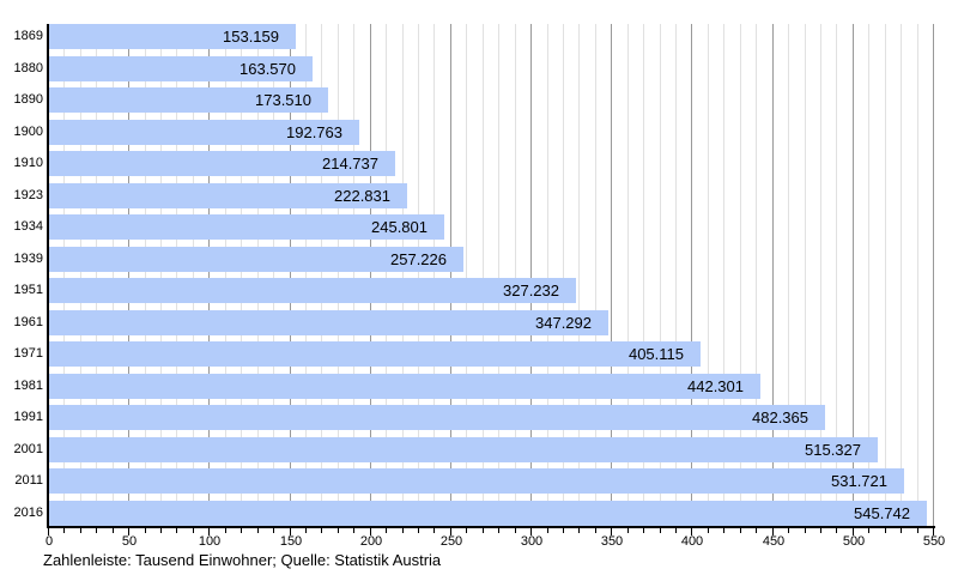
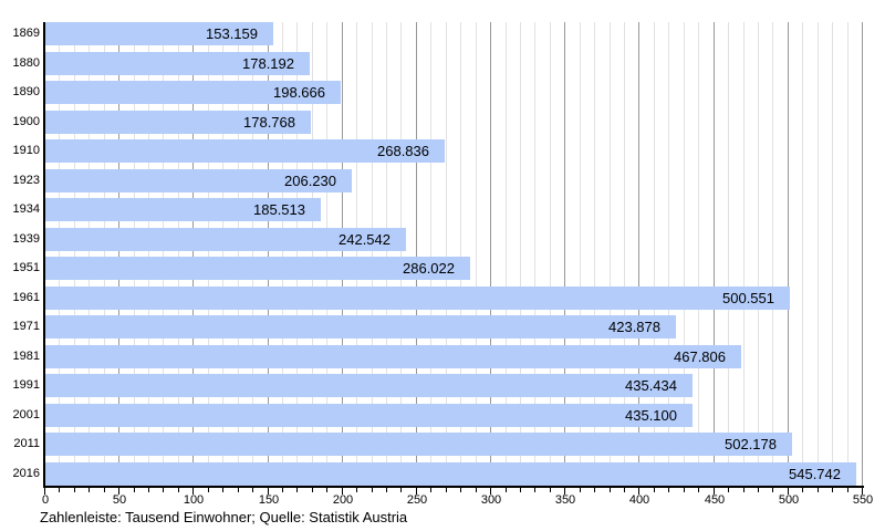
1880: 163.570 -> 178.192
1890: 173.510 -> 198.666
1900: 192.763 -> 178.768
1910: 214.737 -> 268.836
1923: 222.831 -> 206.230
1934: 245.801 -> 185.513
1939: 257.226 -> 242.542
1951: 327.232 -> 286.022
1961: 347.292 -> 500.551
1971: 405.115 -> 423.878
1981: 442.301 -> 467.806
1991: 482.365 -> 435.434
2001: 515.327 -> 435.100
2011: 531.721 -> 502.178
